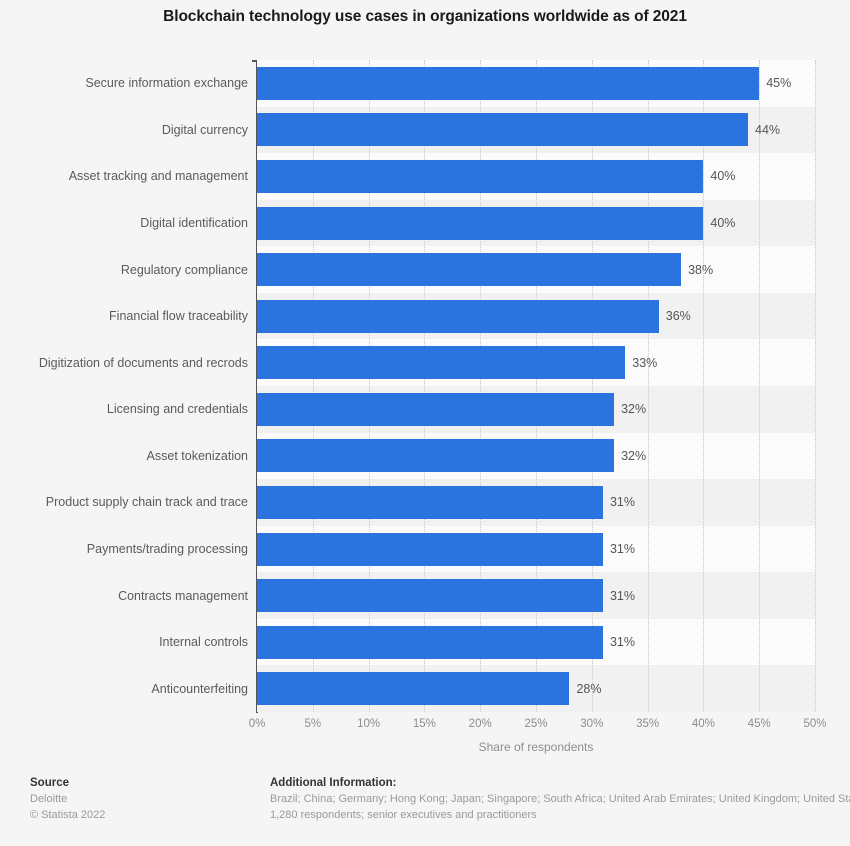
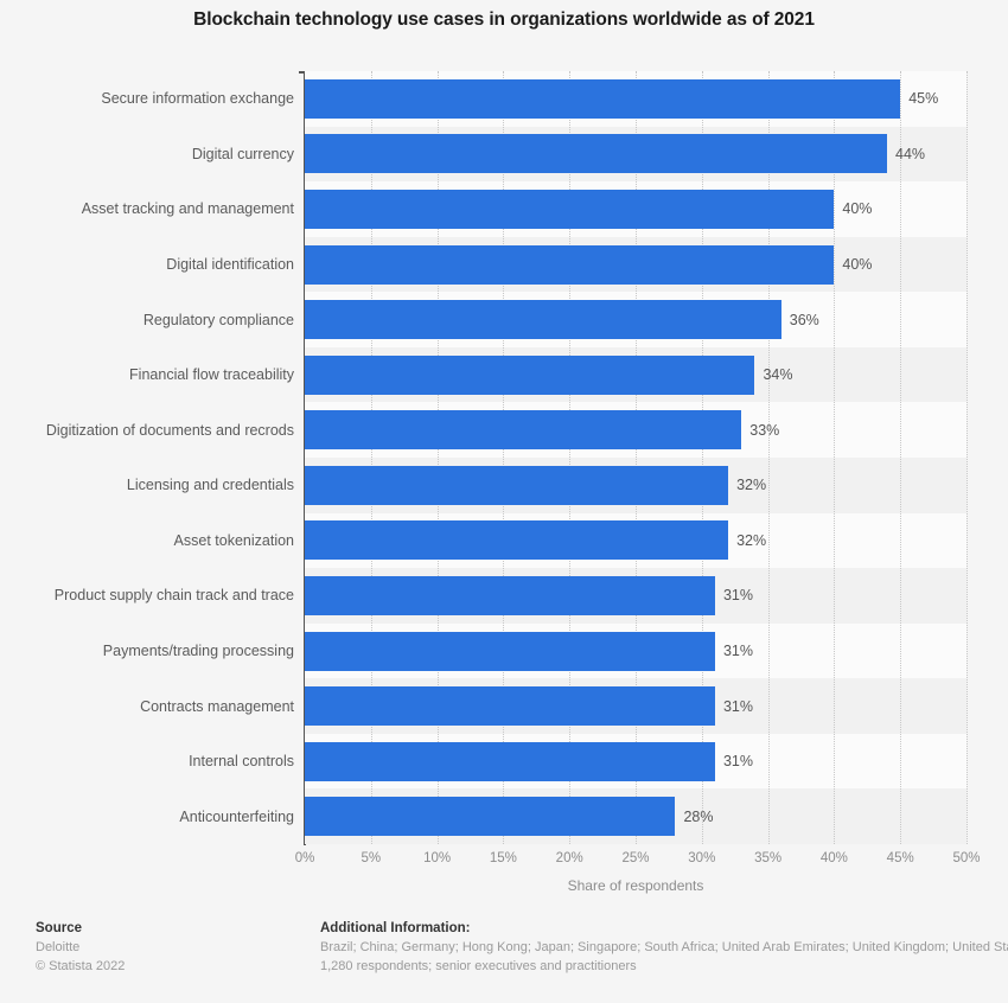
Regulatory compliance: 38% -> 36%
Financial flow traceability: 36% -> 34%
